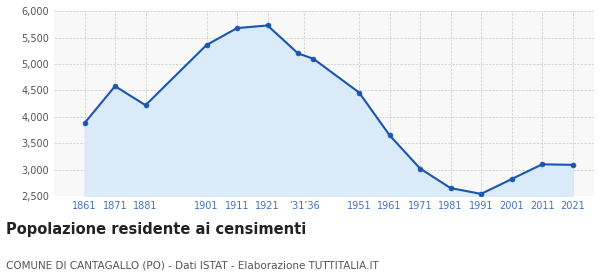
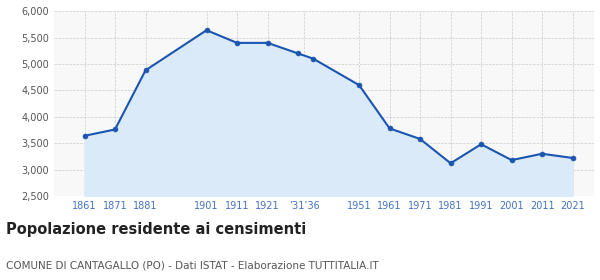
1861: 3,880 -> 3,640
1871: 4,580 -> 3,760
1881: 4,220 -> 4,880
1901: 5,360 -> 5,640
1911: 5,680 -> 5,400
1921: 5,730 -> 5,400
1951: 4,460 -> 4,600
1961: 3,650 -> 3,780
1971: 3,020 -> 3,580
1981: 2,650 -> 3,120
1991: 2,540 -> 3,480
2001: 2,820 -> 3,180
2011: 3,100 -> 3,300
2021: 3,090 -> 3,220
